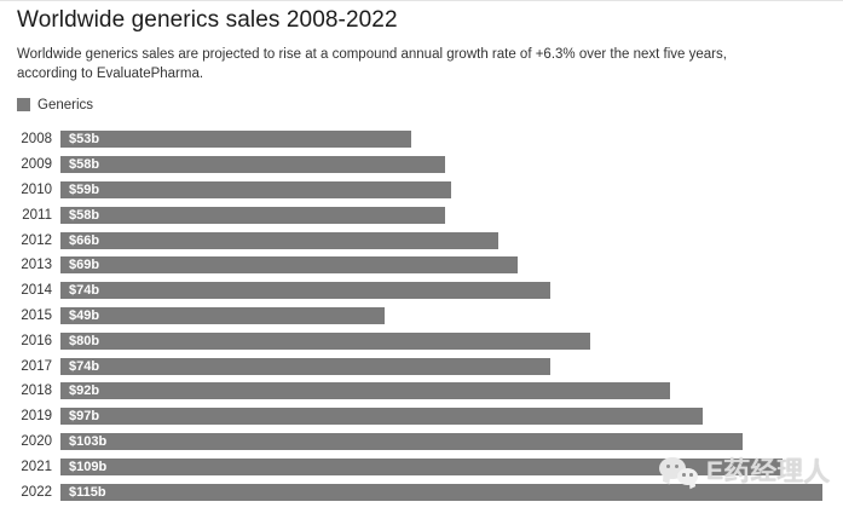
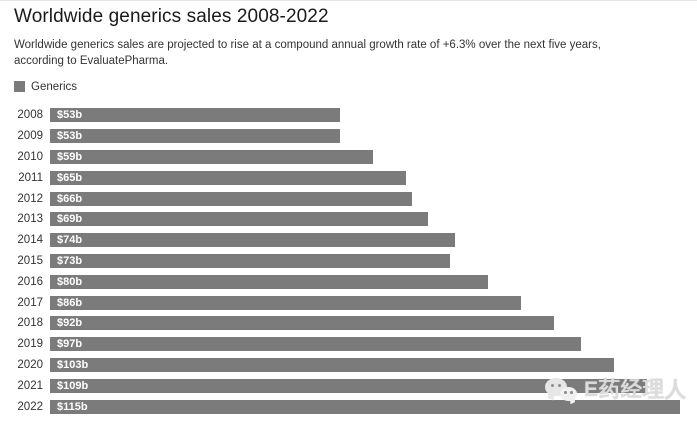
2009: $58b -> $53b
2011: $58b -> $65b
2015: $49b -> $73b
2017: $74b -> $86b
